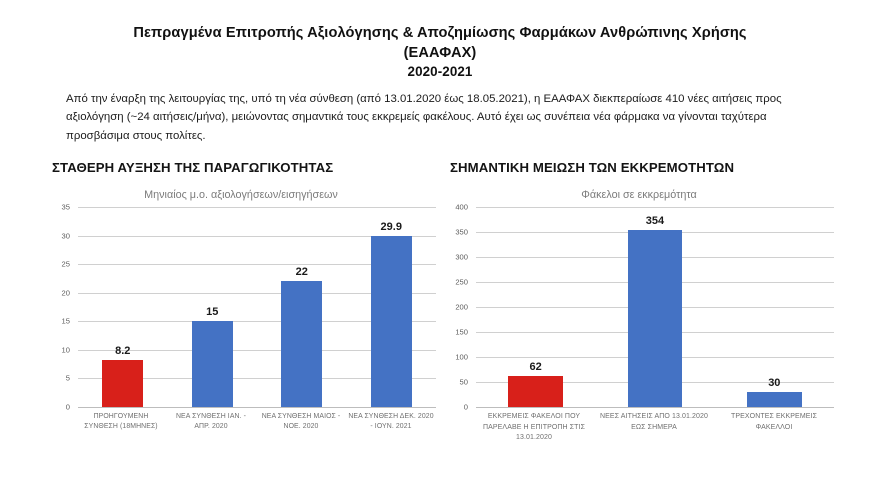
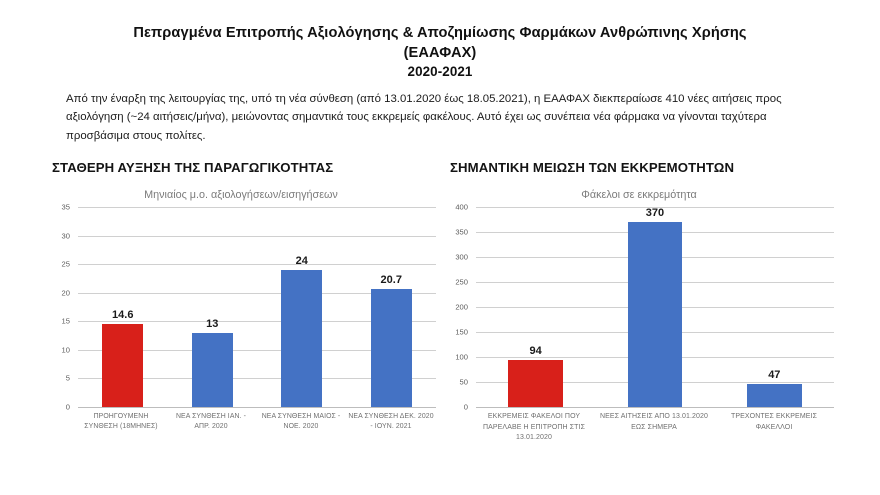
Μηνιαίος μ.ο. αξιολογήσεων/εισηγήσεων/ΠΡΟΗΓΟΥΜΕΝΗ ΣΥΝΘΕΣΗ (18ΜΗΝΕΣ): 8.2 -> 14.6
Μηνιαίος μ.ο. αξιολογήσεων/εισηγήσεων/ΝΕΑ ΣΥΝΘΕΣΗ ΙΑΝ. - ΑΠΡ. 2020: 15 -> 13
Μηνιαίος μ.ο. αξιολογήσεων/εισηγήσεων/ΝΕΑ ΣΥΝΘΕΣΗ ΜΑΙΟΣ - ΝΟΕ. 2020: 22 -> 24
Μηνιαίος μ.ο. αξιολογήσεων/εισηγήσεων/ΝΕΑ ΣΥΝΘΕΣΗ ΔΕΚ. 2020 - ΙΟΥΝ. 2021: 29.9 -> 20.7
Φάκελοι σε εκκρεμότητα/ΕΚΚΡΕΜΕΙΣ ΦΑΚΕΛΟΙ ΠΟΥ ΠΑΡΕΛΑΒΕ Η ΕΠΙΤΡΟΠΗ ΣΤΙΣ 13.01.2020: 62 -> 94
Φάκελοι σε εκκρεμότητα/ΝΕΕΣ ΑΙΤΗΣΕΙΣ ΑΠΟ 13.01.2020 ΕΩΣ ΣΗΜΕΡΑ: 354 -> 370
Φάκελοι σε εκκρεμότητα/ΤΡΕΧΟΝΤΕΣ ΕΚΚΡΕΜΕΙΣ ΦΑΚΕΛΛΟΙ: 30 -> 47
